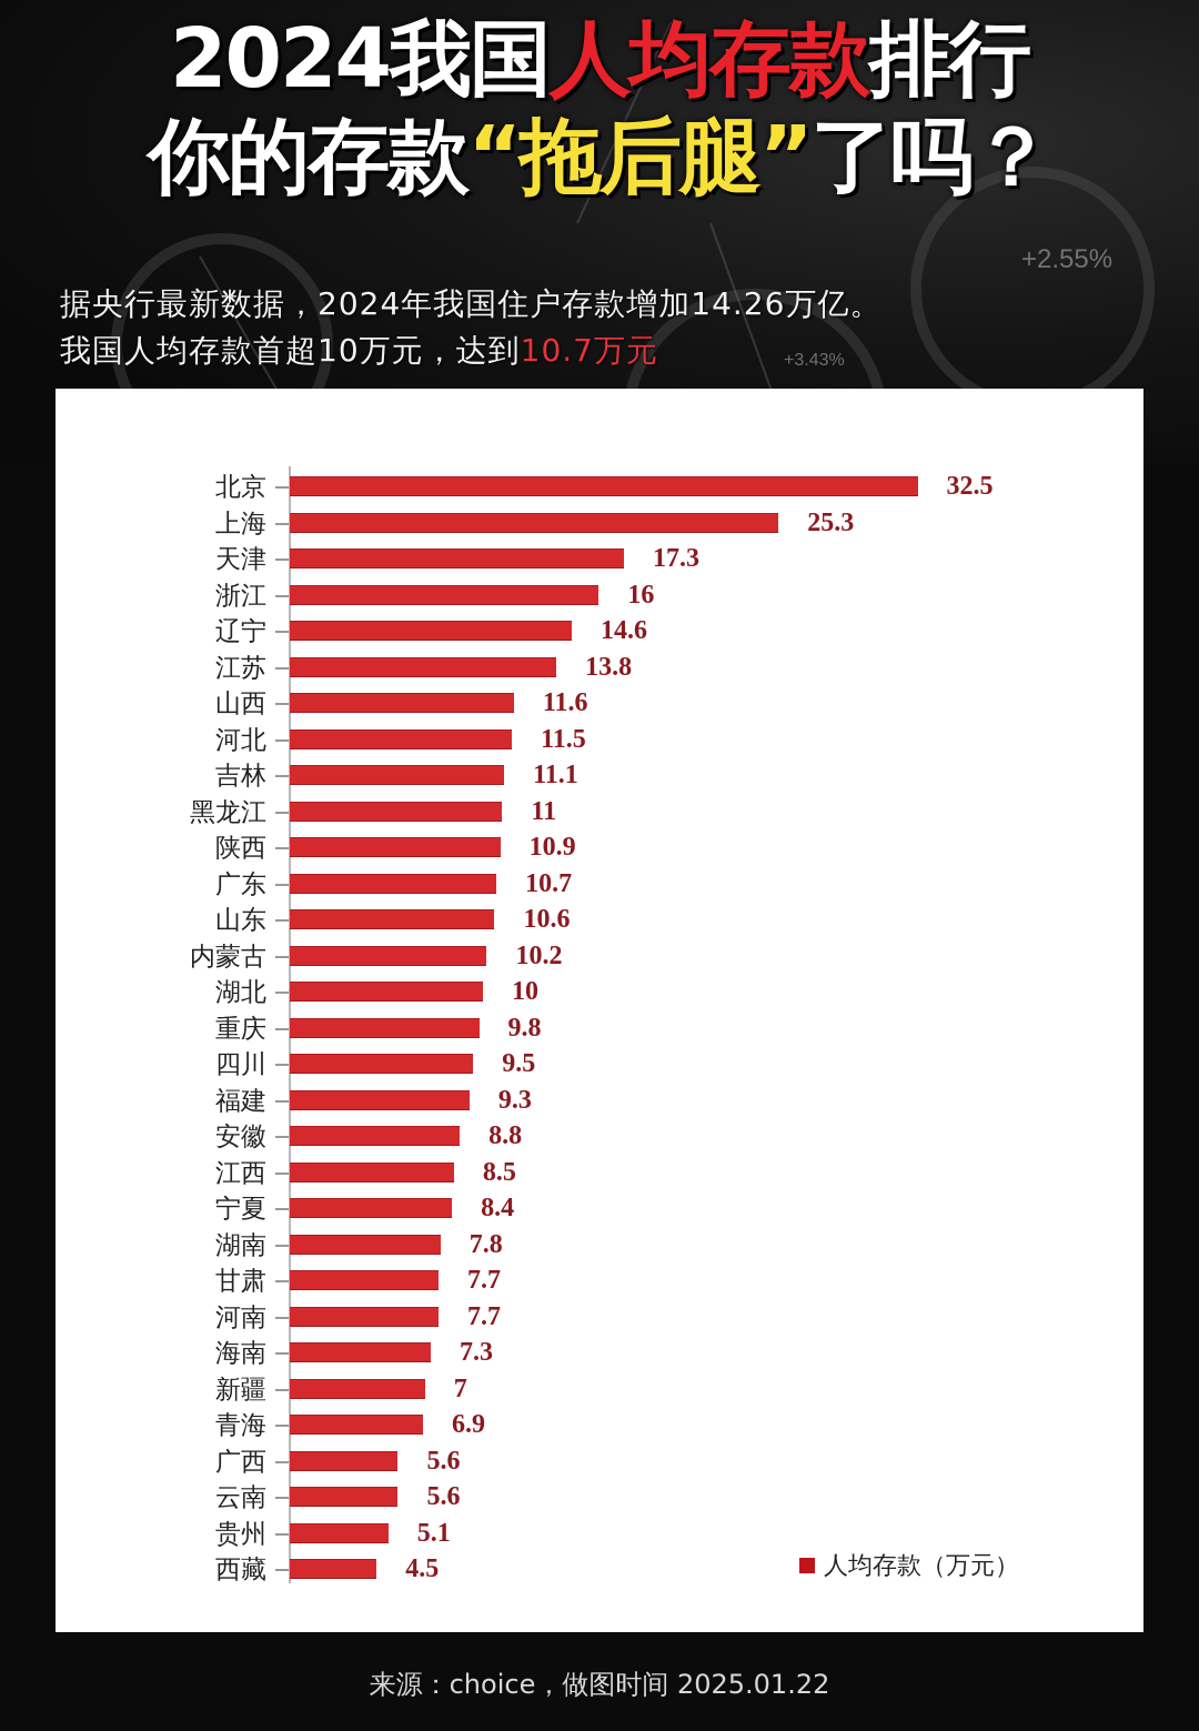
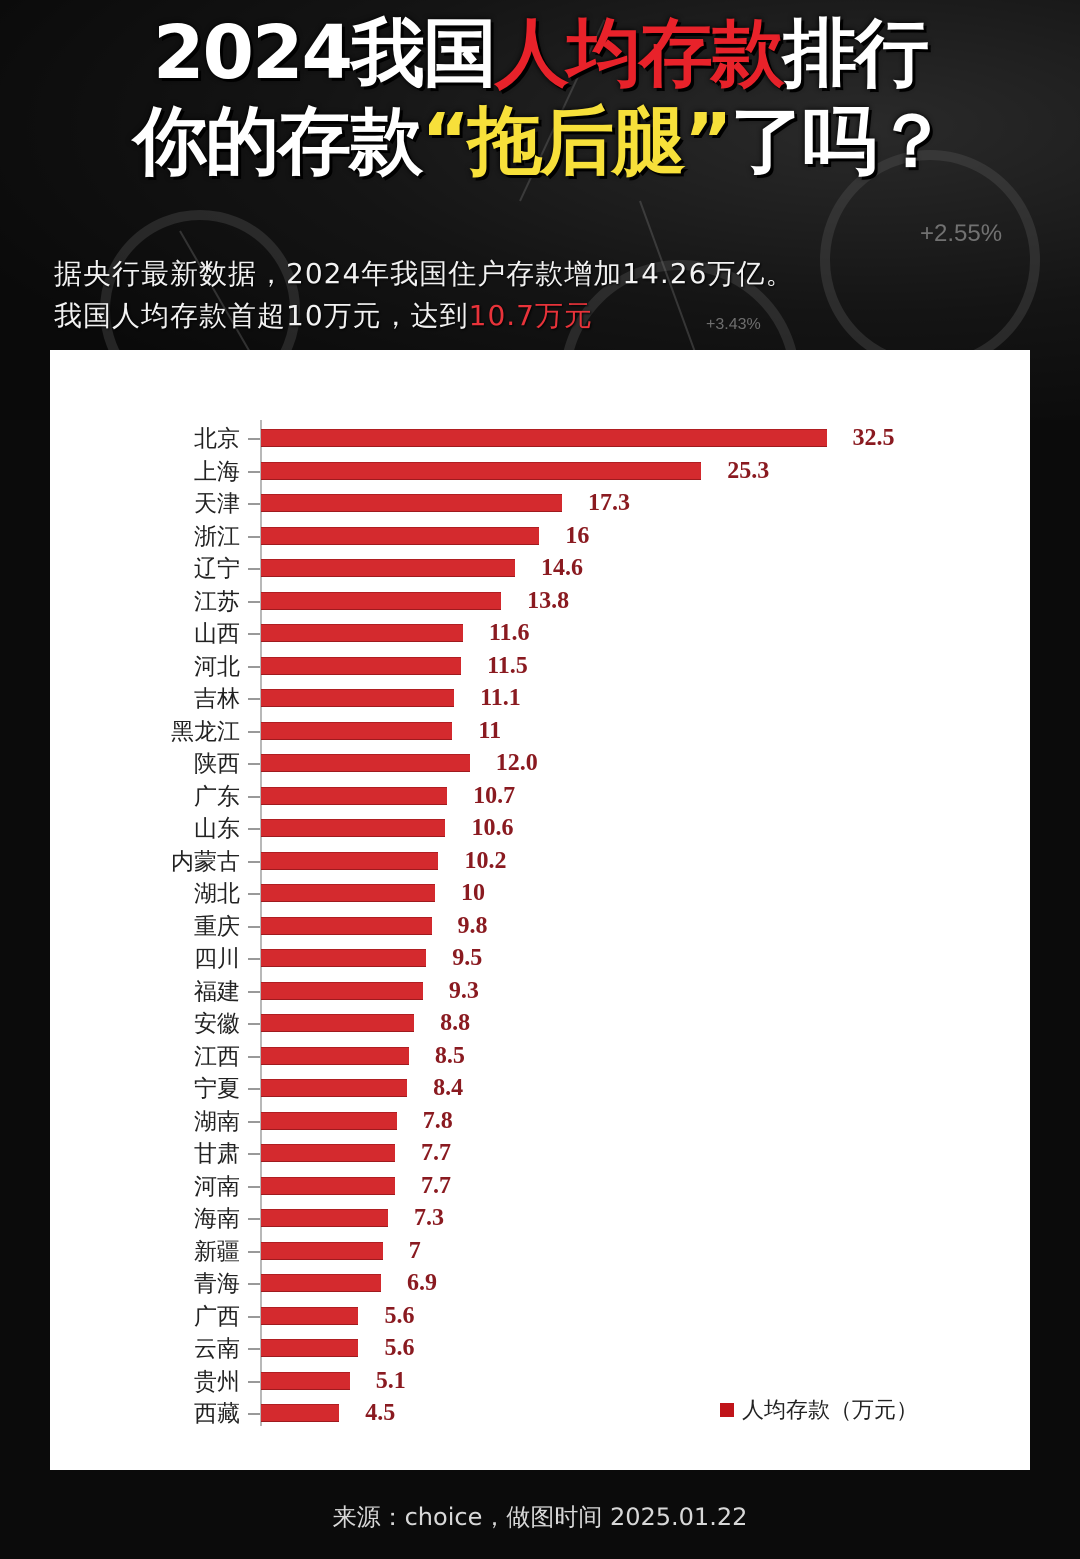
陕西: 10.9 -> 12.0
